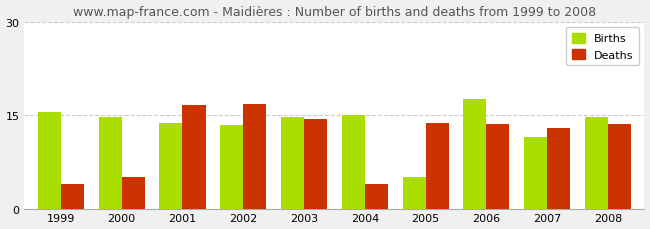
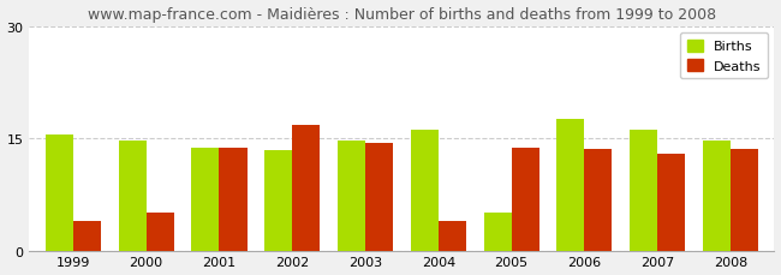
Deaths/2001: 16.6 -> 13.8
Births/2004: 15.0 -> 16.2
Births/2007: 11.4 -> 16.2
